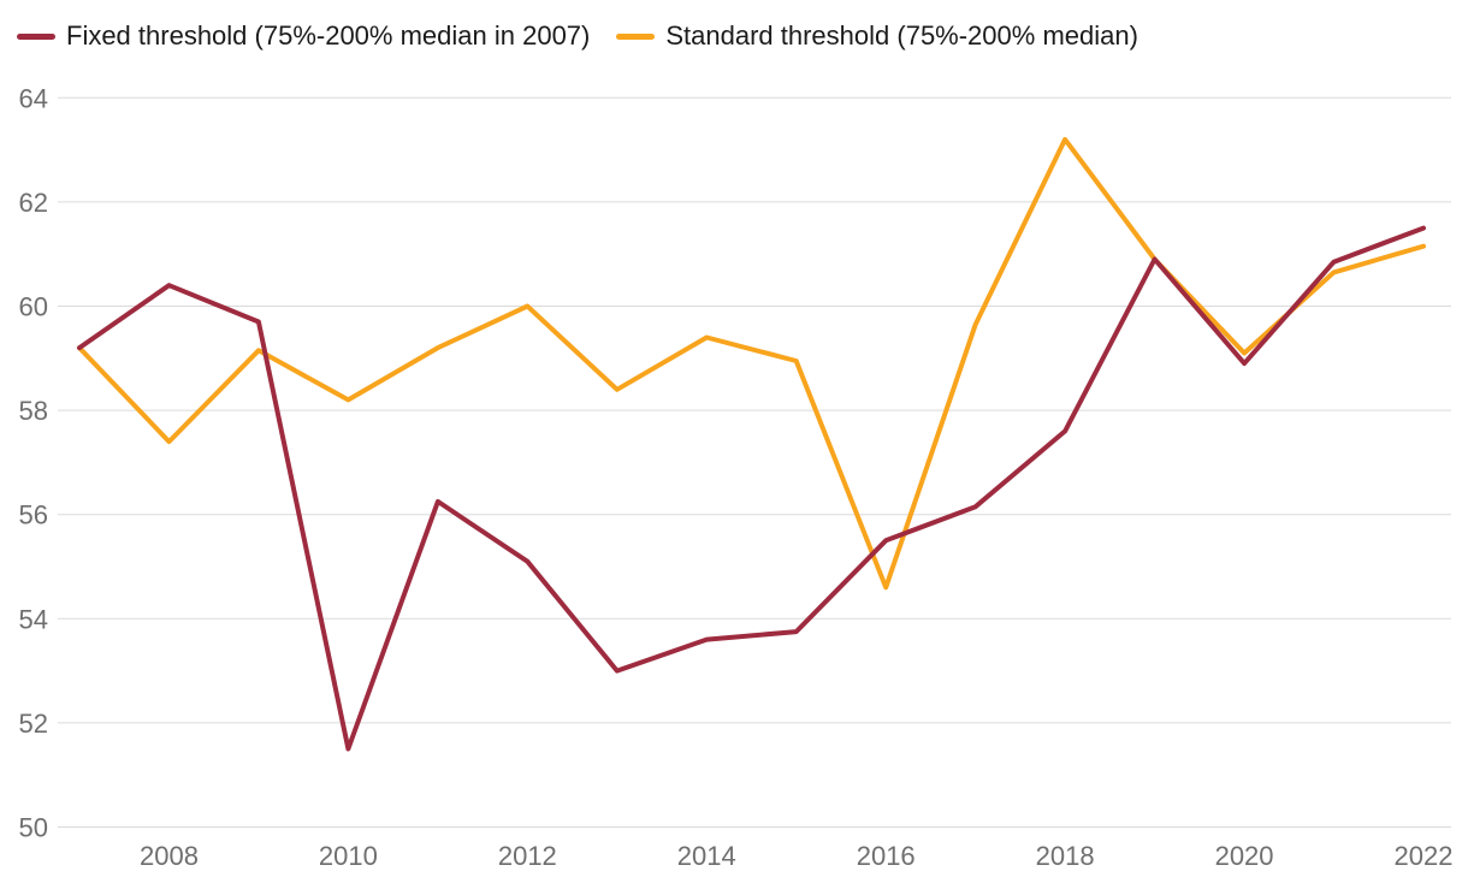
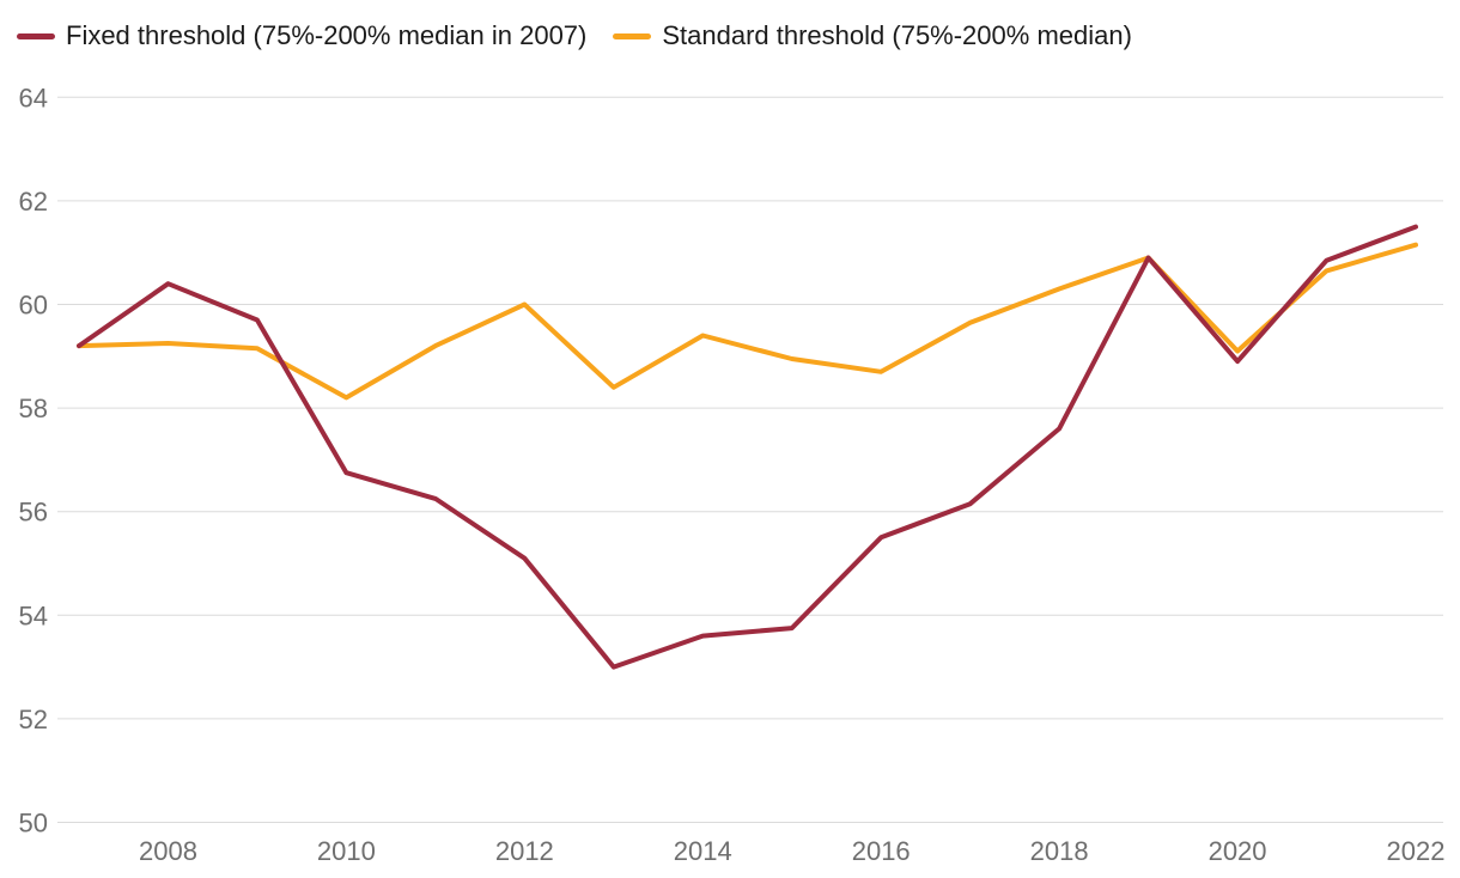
Standard threshold (75%-200% median)/2008: 57.4 -> 59.2
Fixed threshold (75%-200% median in 2007)/2010: 51.5 -> 56.8
Standard threshold (75%-200% median)/2016: 54.6 -> 58.7
Standard threshold (75%-200% median)/2018: 63.2 -> 60.3
